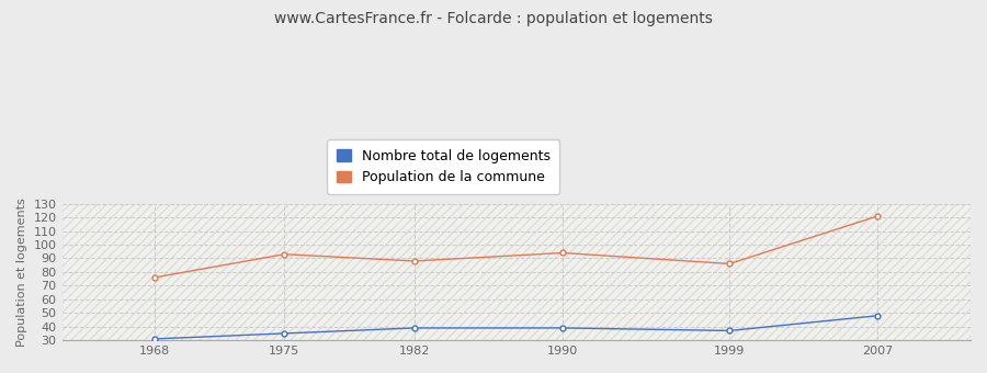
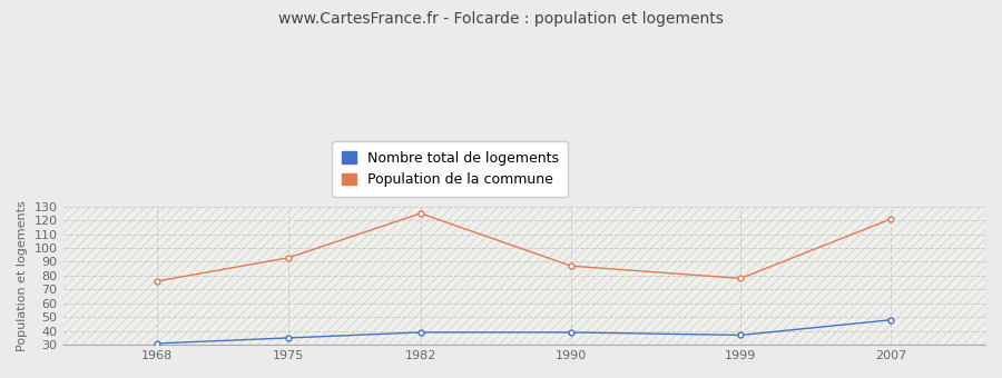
Population de la commune/1982: 88 -> 125
Population de la commune/1990: 94 -> 87
Population de la commune/1999: 86 -> 78
